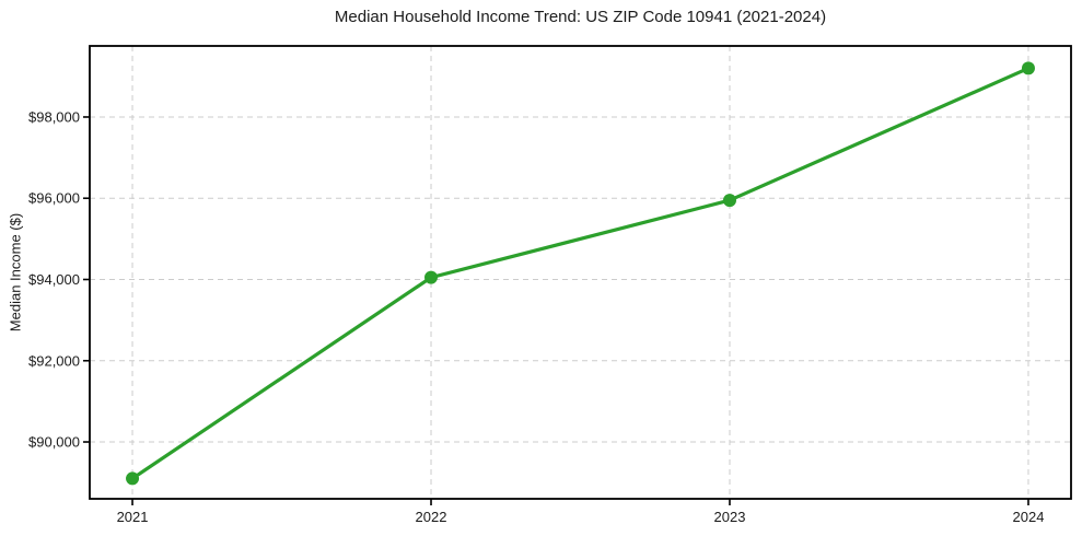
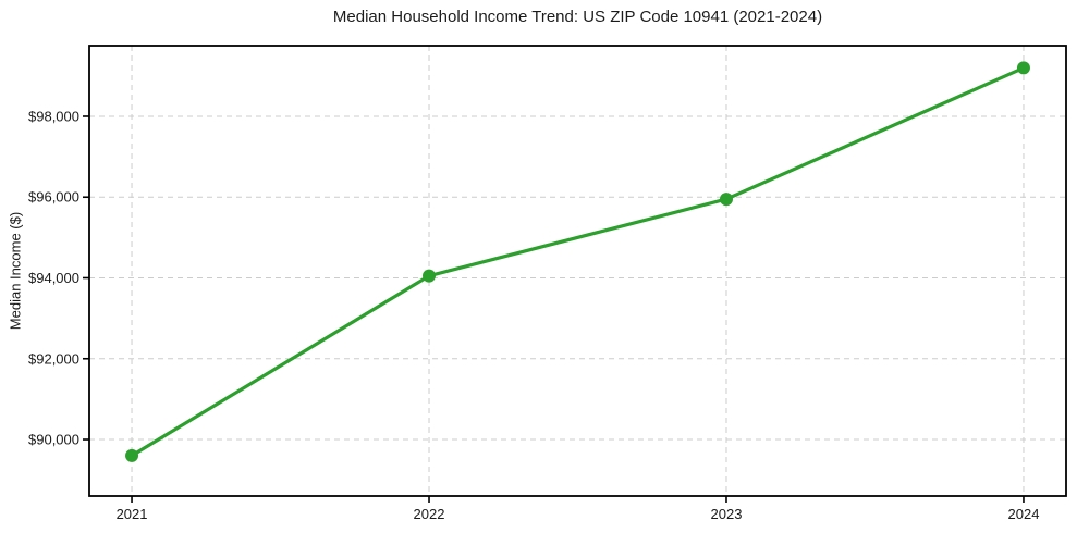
2021: $89100 -> $89600
